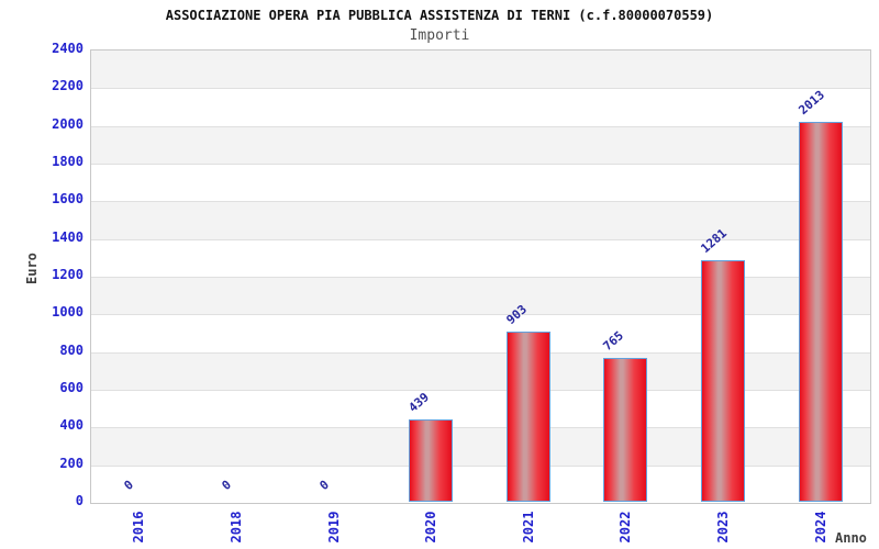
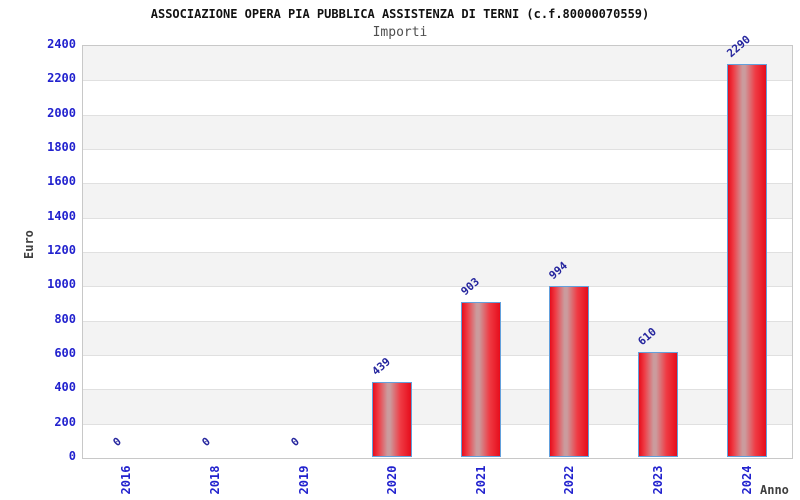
2022: 765 -> 994
2023: 1281 -> 610
2024: 2013 -> 2290
